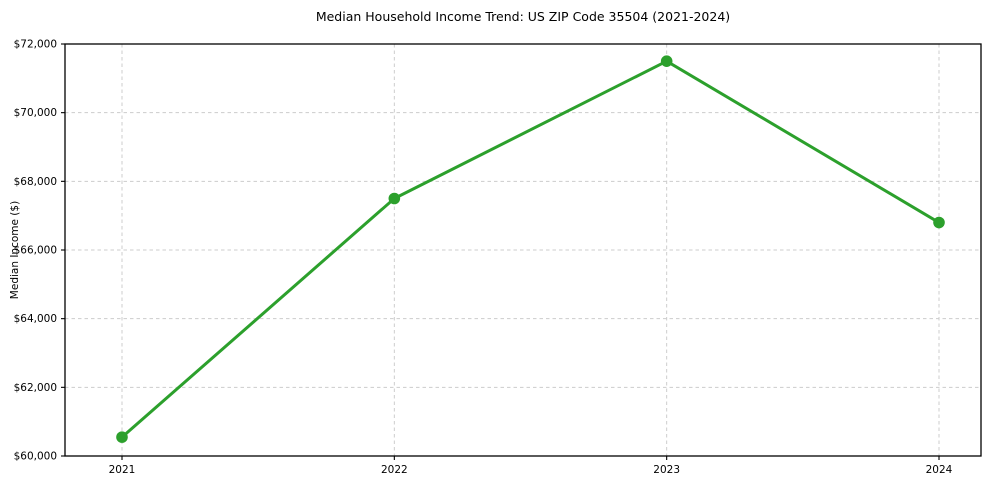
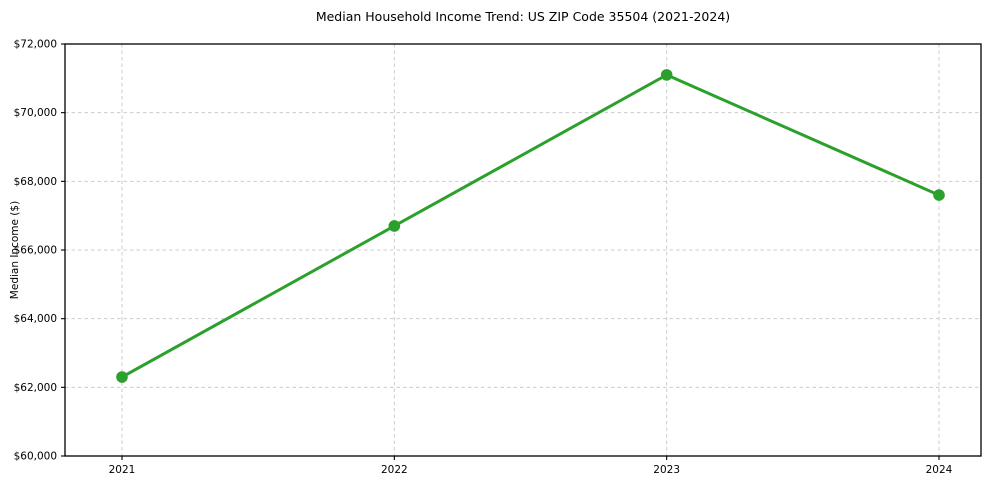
2021: $60600 -> $62300
2022: $67500 -> $66700
2023: $71500 -> $71100
2024: $66800 -> $67600
